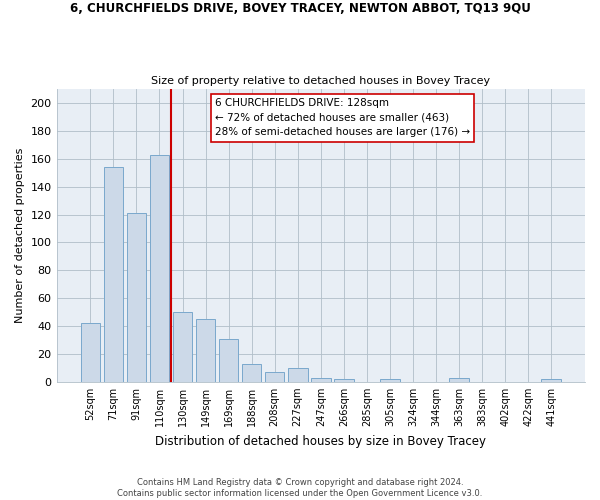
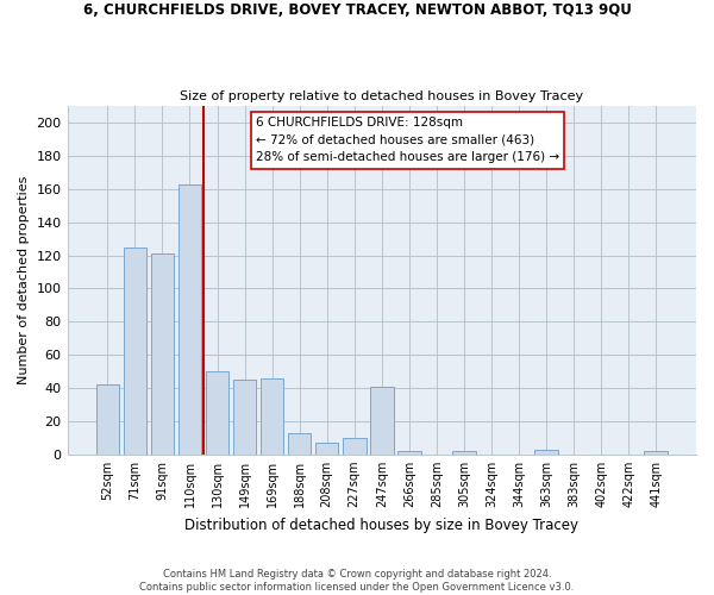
71sqm: 154 -> 125
169sqm: 31 -> 46
247sqm: 3 -> 41
